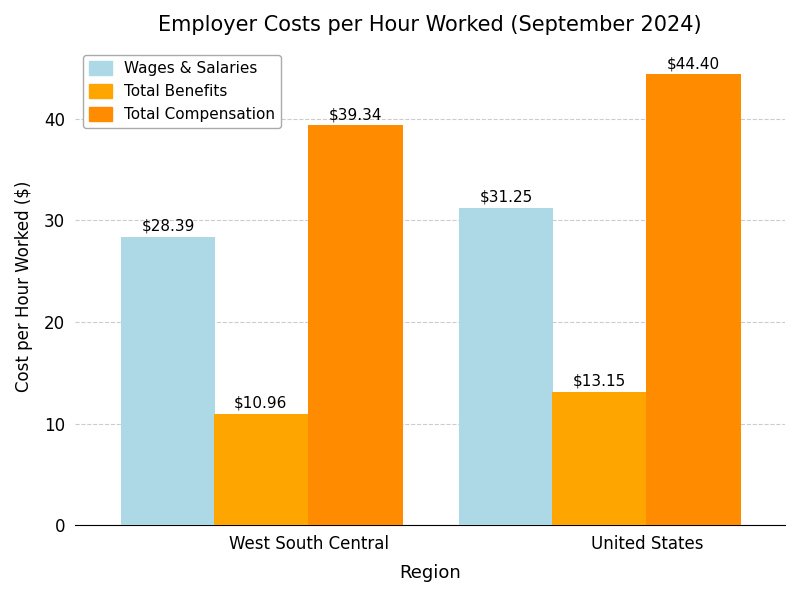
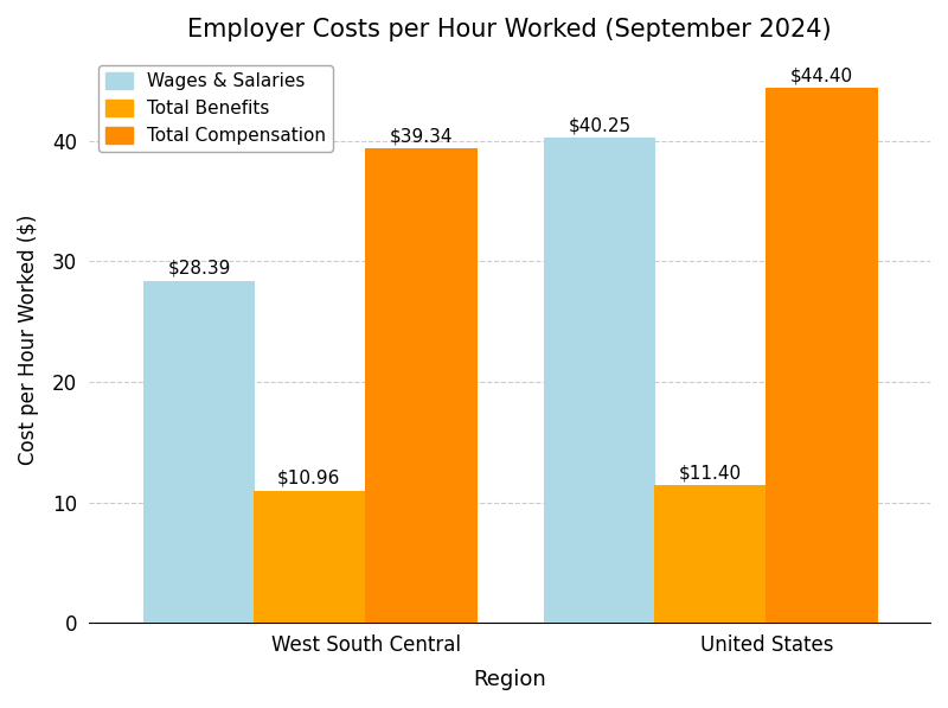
Wages & Salaries/United States: $31.25 -> $40.25
Total Benefits/United States: $13.15 -> $11.40
